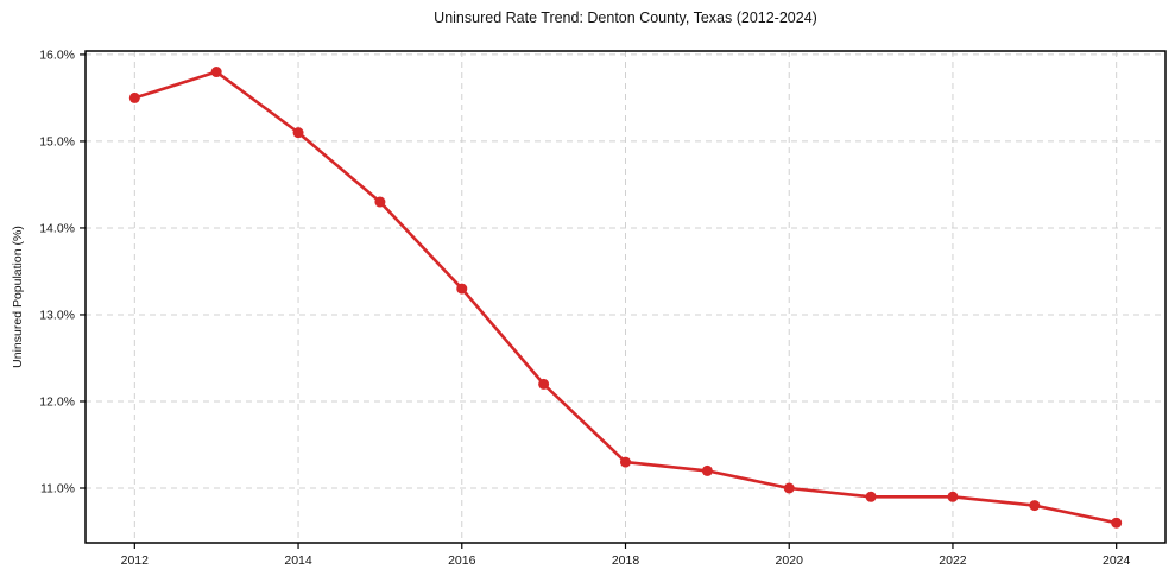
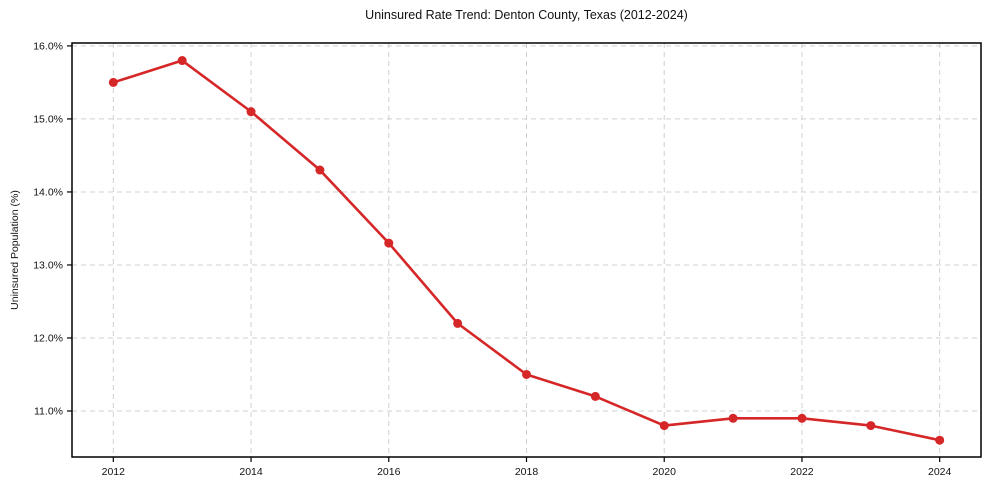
2018: 11.3% -> 11.5%
2020: 11.0% -> 10.8%
